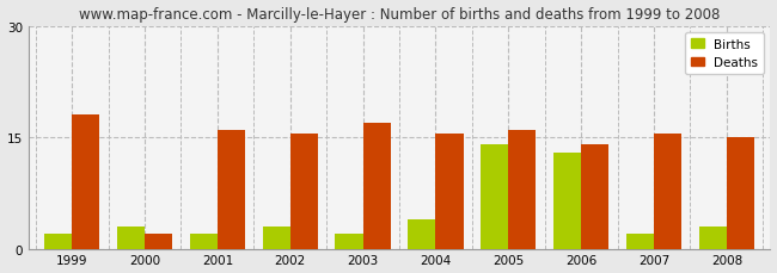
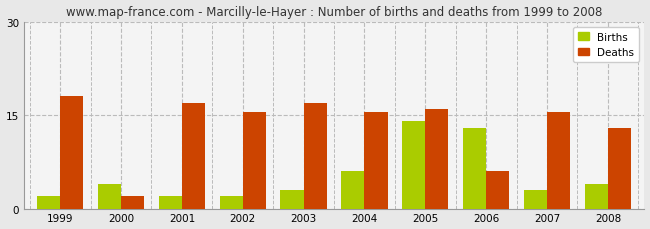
Births/2000: 3 -> 4
Deaths/2001: 16.0 -> 17.0
Births/2002: 3 -> 2
Births/2003: 2 -> 3
Births/2004: 4 -> 6
Deaths/2006: 14.0 -> 6.0
Births/2007: 2 -> 3
Births/2008: 3 -> 4
Deaths/2008: 15.0 -> 13.0
